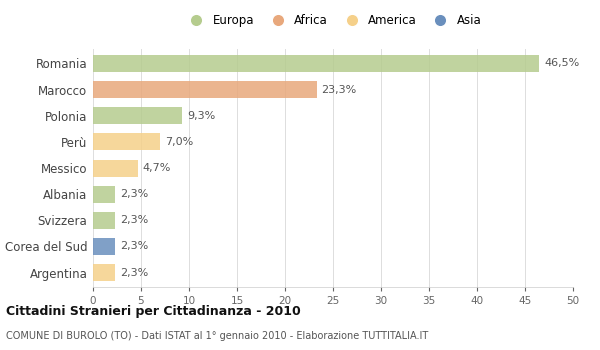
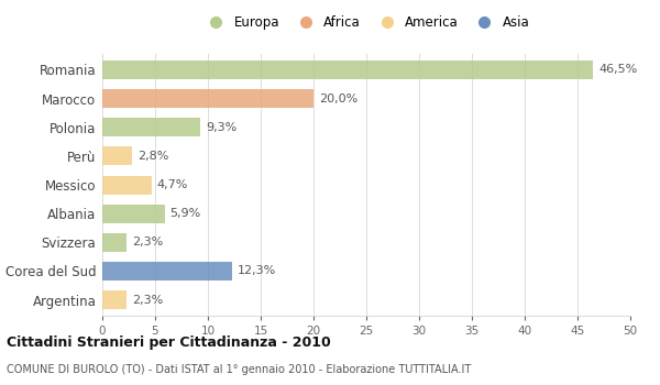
Marocco: 23,3% -> 20,0%
Perù: 7,0% -> 2,8%
Albania: 2,3% -> 5,9%
Corea del Sud: 2,3% -> 12,3%
